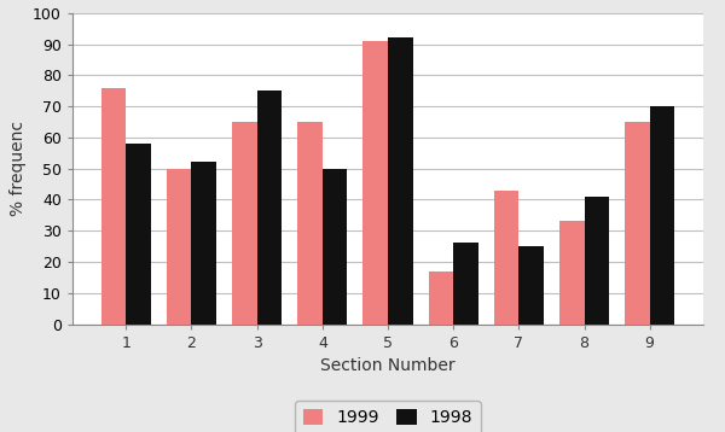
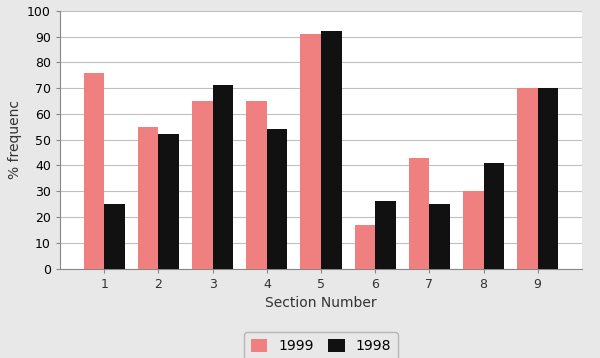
1998/1: 58 -> 25
1999/2: 50 -> 55
1998/3: 75 -> 71
1998/4: 50 -> 54
1999/8: 33 -> 30
1999/9: 65 -> 70
